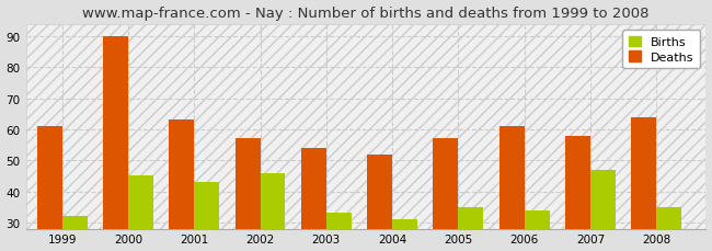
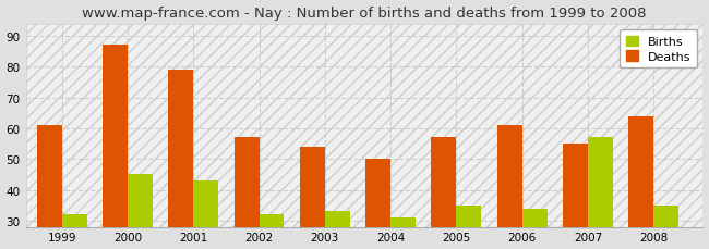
Deaths/2000: 90 -> 87
Deaths/2001: 63 -> 79
Births/2002: 46 -> 32
Deaths/2004: 52 -> 50
Deaths/2007: 58 -> 55
Births/2007: 47 -> 57
